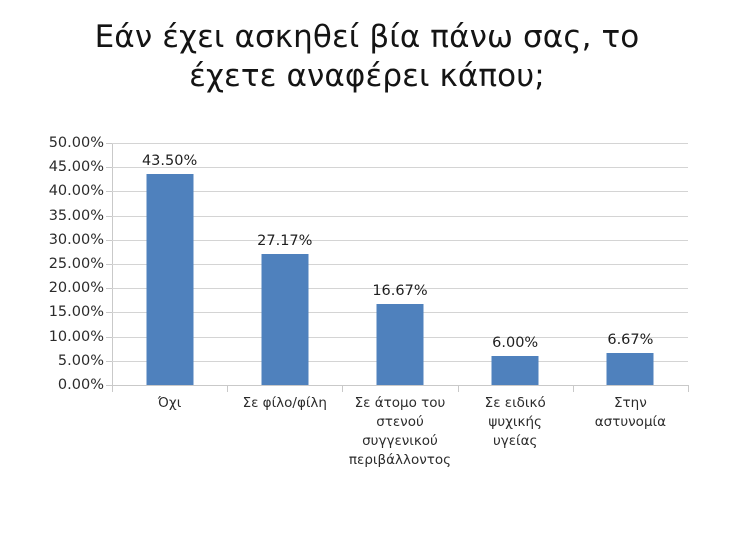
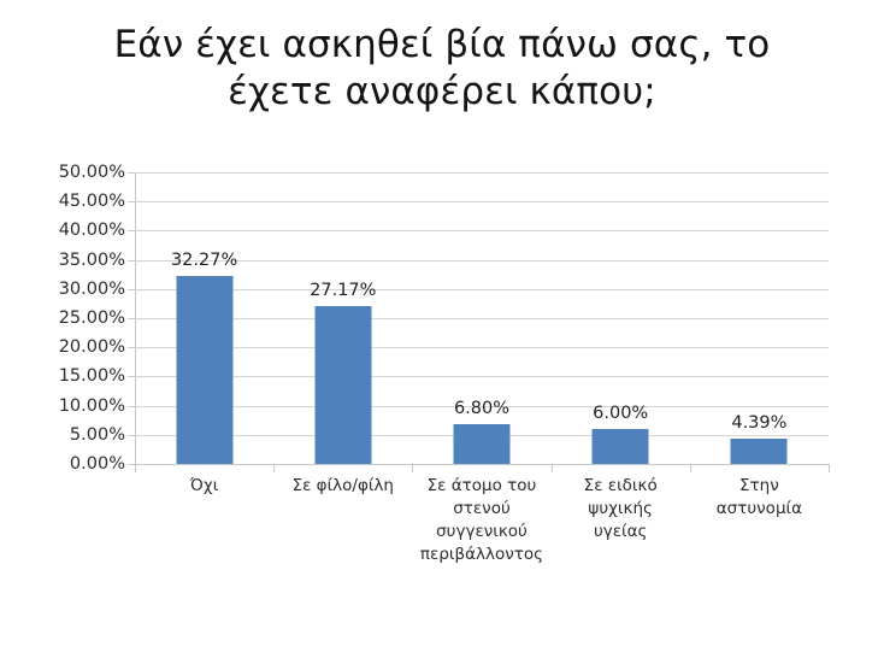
Όχι: 43.50% -> 32.27%
Σε άτομο του στενού συγγενικού περιβάλλοντος: 16.67% -> 6.80%
Στην αστυνομία: 6.67% -> 4.39%
